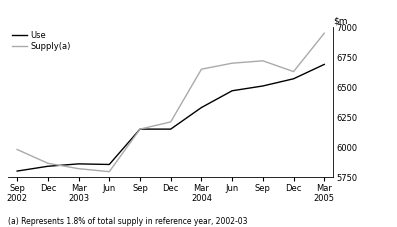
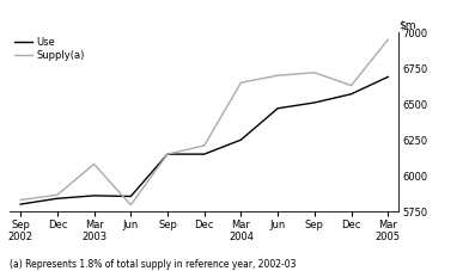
Supply(a)/Sep 2002: 5980 -> 5830
Supply(a)/Mar 2003: 5820 -> 6080
Use/Mar 2004: 6330 -> 6250
